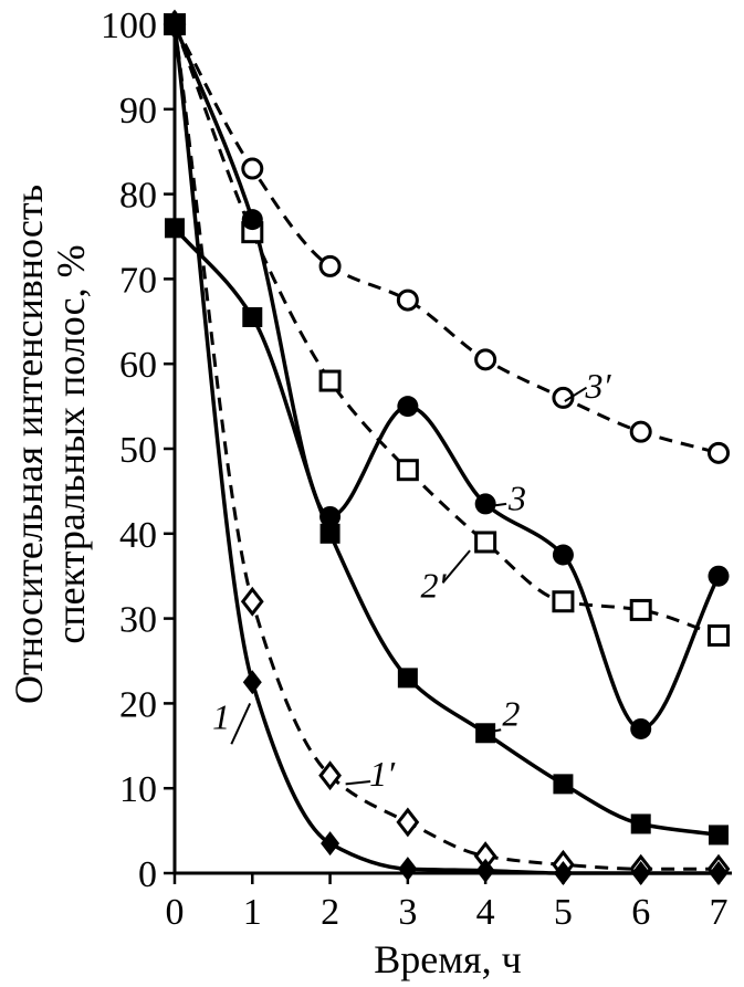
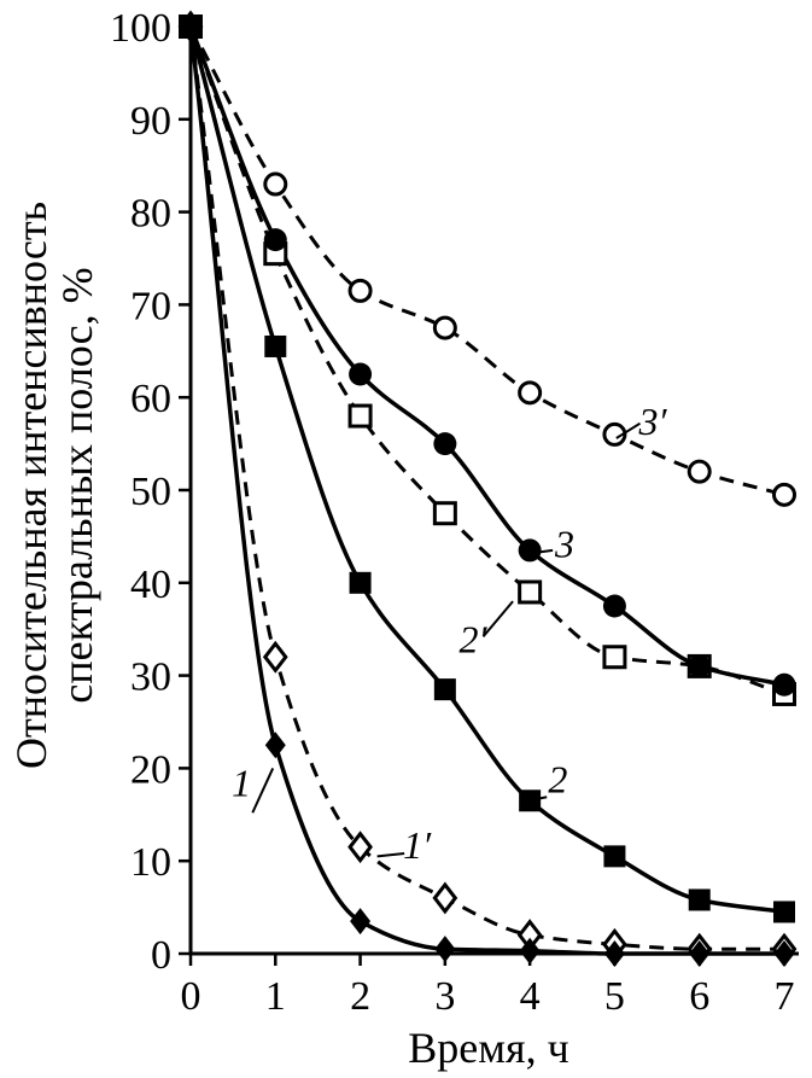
2/0: 76 -> 100
3/2: 42 -> 62
2/3: 23 -> 28
3/6: 17 -> 31
3/7: 35 -> 29
